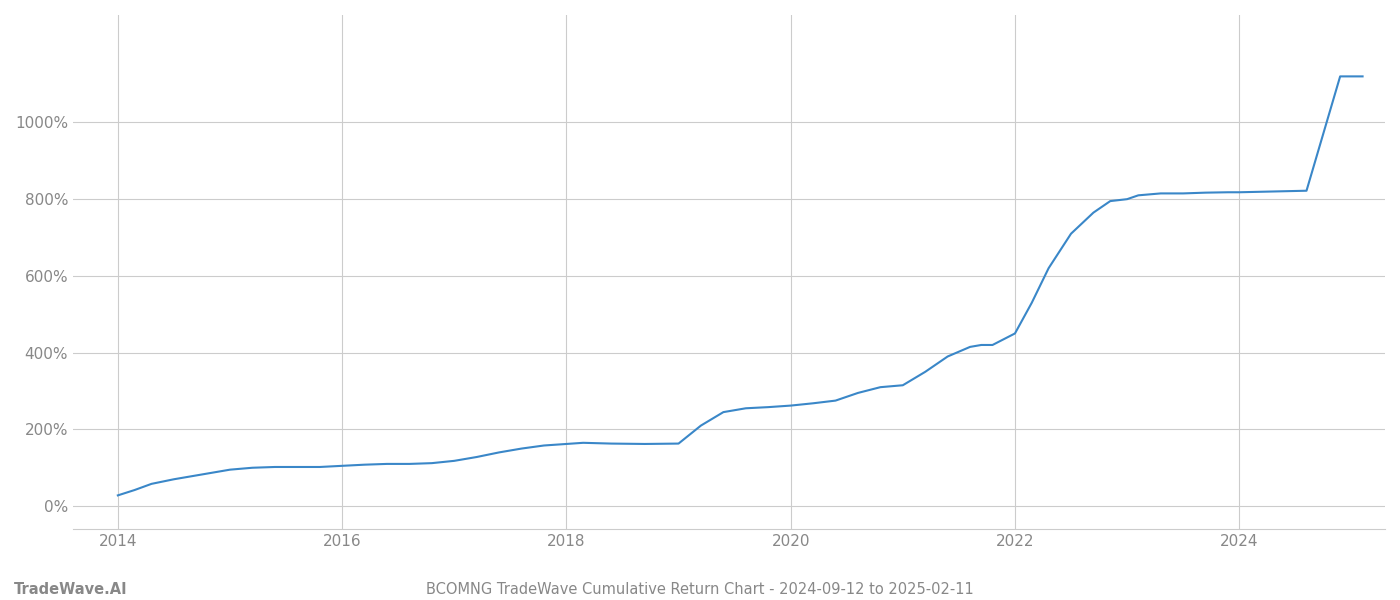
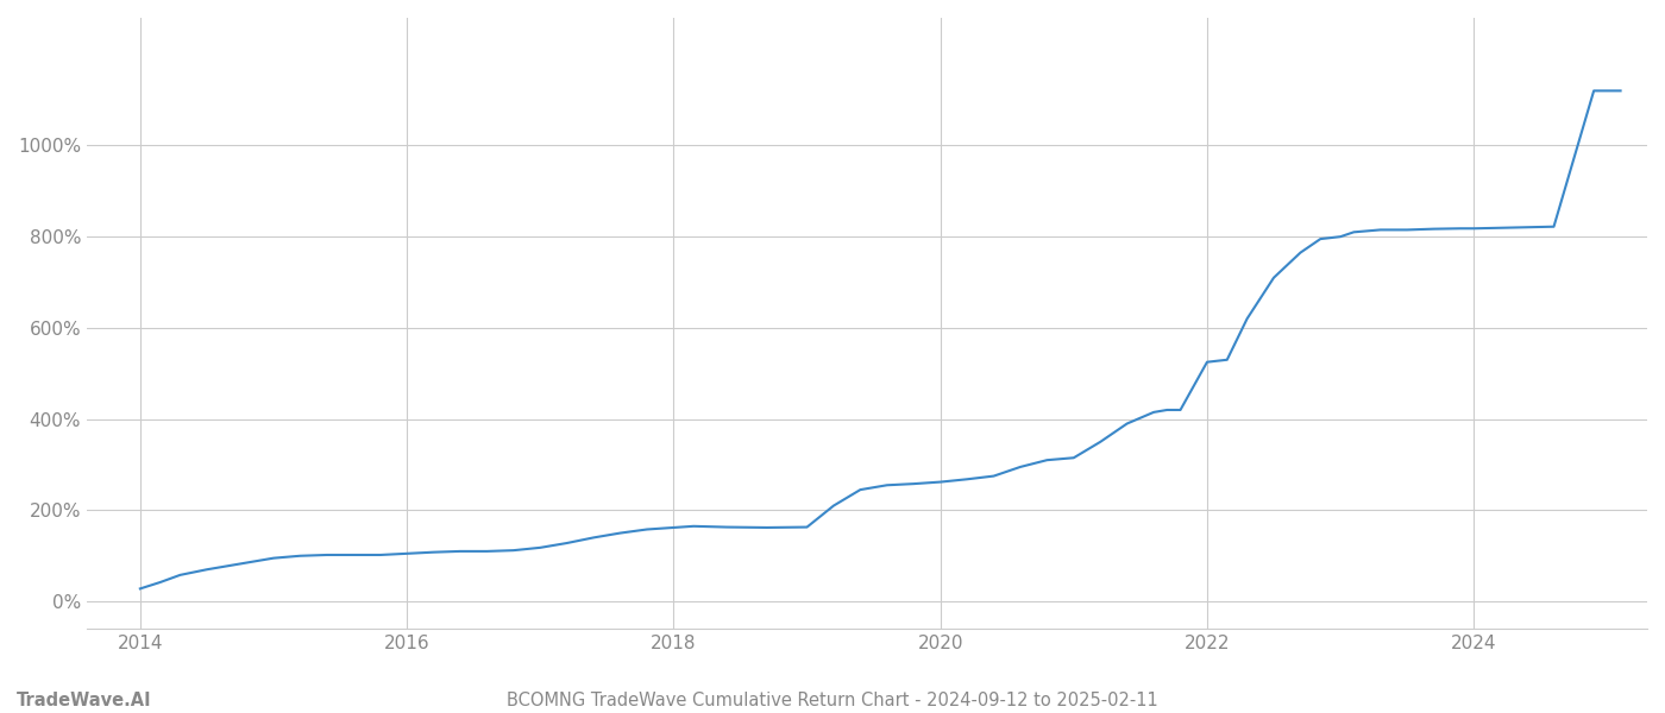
2022: 450% -> 525%
